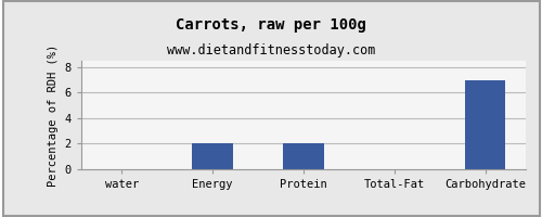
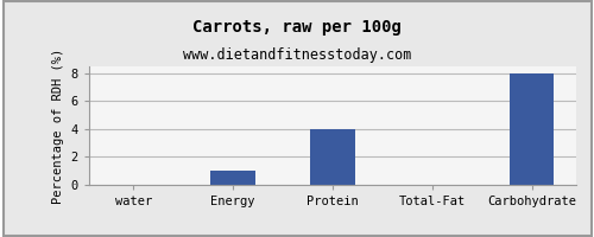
Energy: 2 -> 1
Protein: 2 -> 4
Carbohydrate: 7 -> 8
